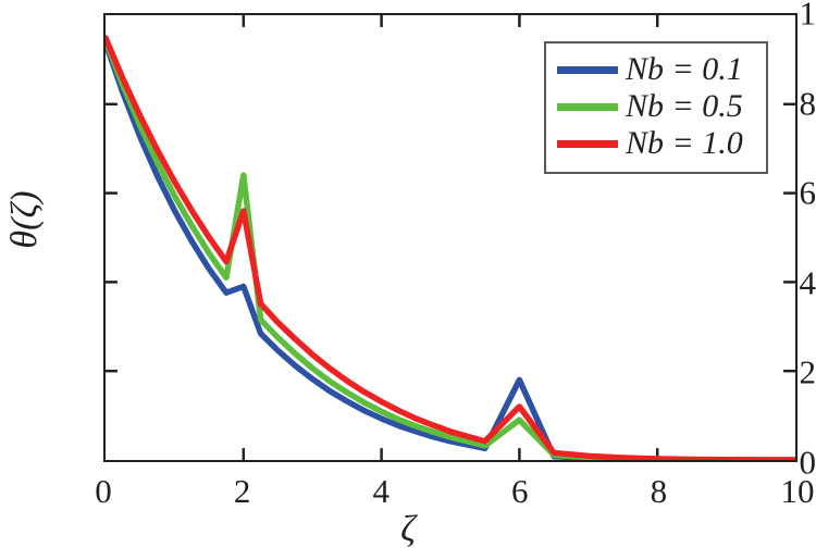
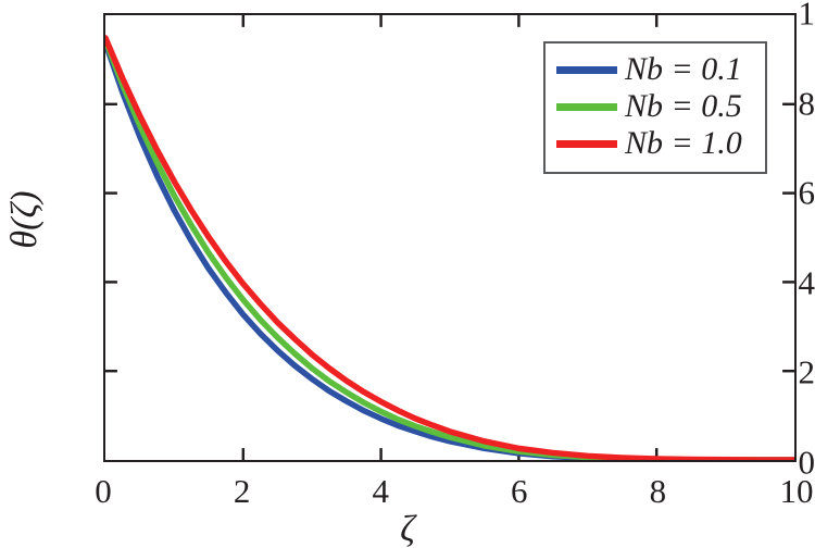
Nb = 0.1/2: 0.39 -> 0.33
Nb = 0.5/2: 0.64 -> 0.36
Nb = 1.0/2: 0.56 -> 0.40
Nb = 0.1/6: 0.18 -> 0.01
Nb = 0.5/6: 0.09 -> 0.02
Nb = 1.0/6: 0.12 -> 0.03
